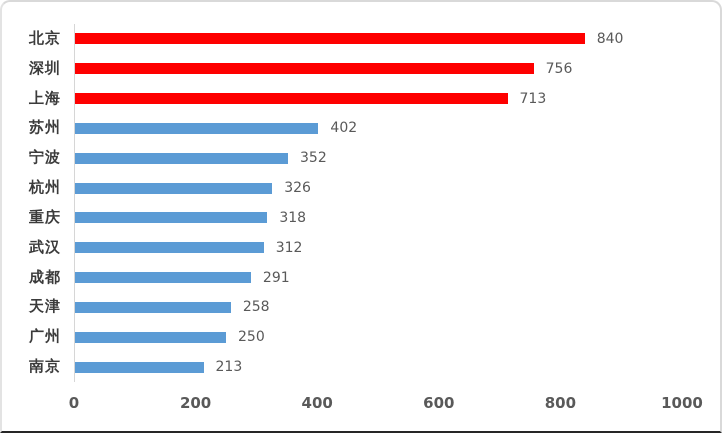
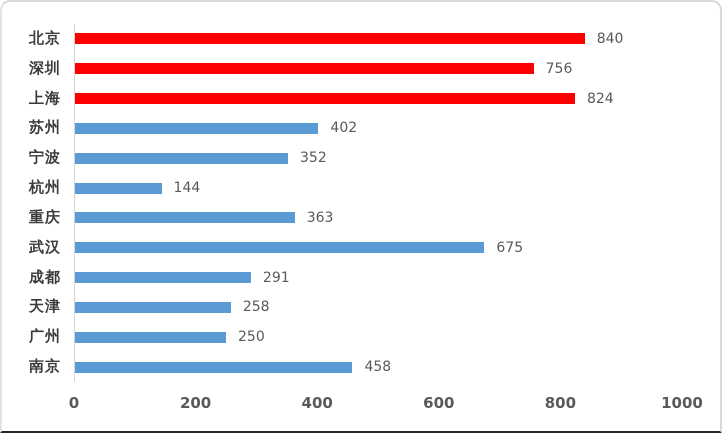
上海: 713 -> 824
杭州: 326 -> 144
重庆: 318 -> 363
武汉: 312 -> 675
南京: 213 -> 458
